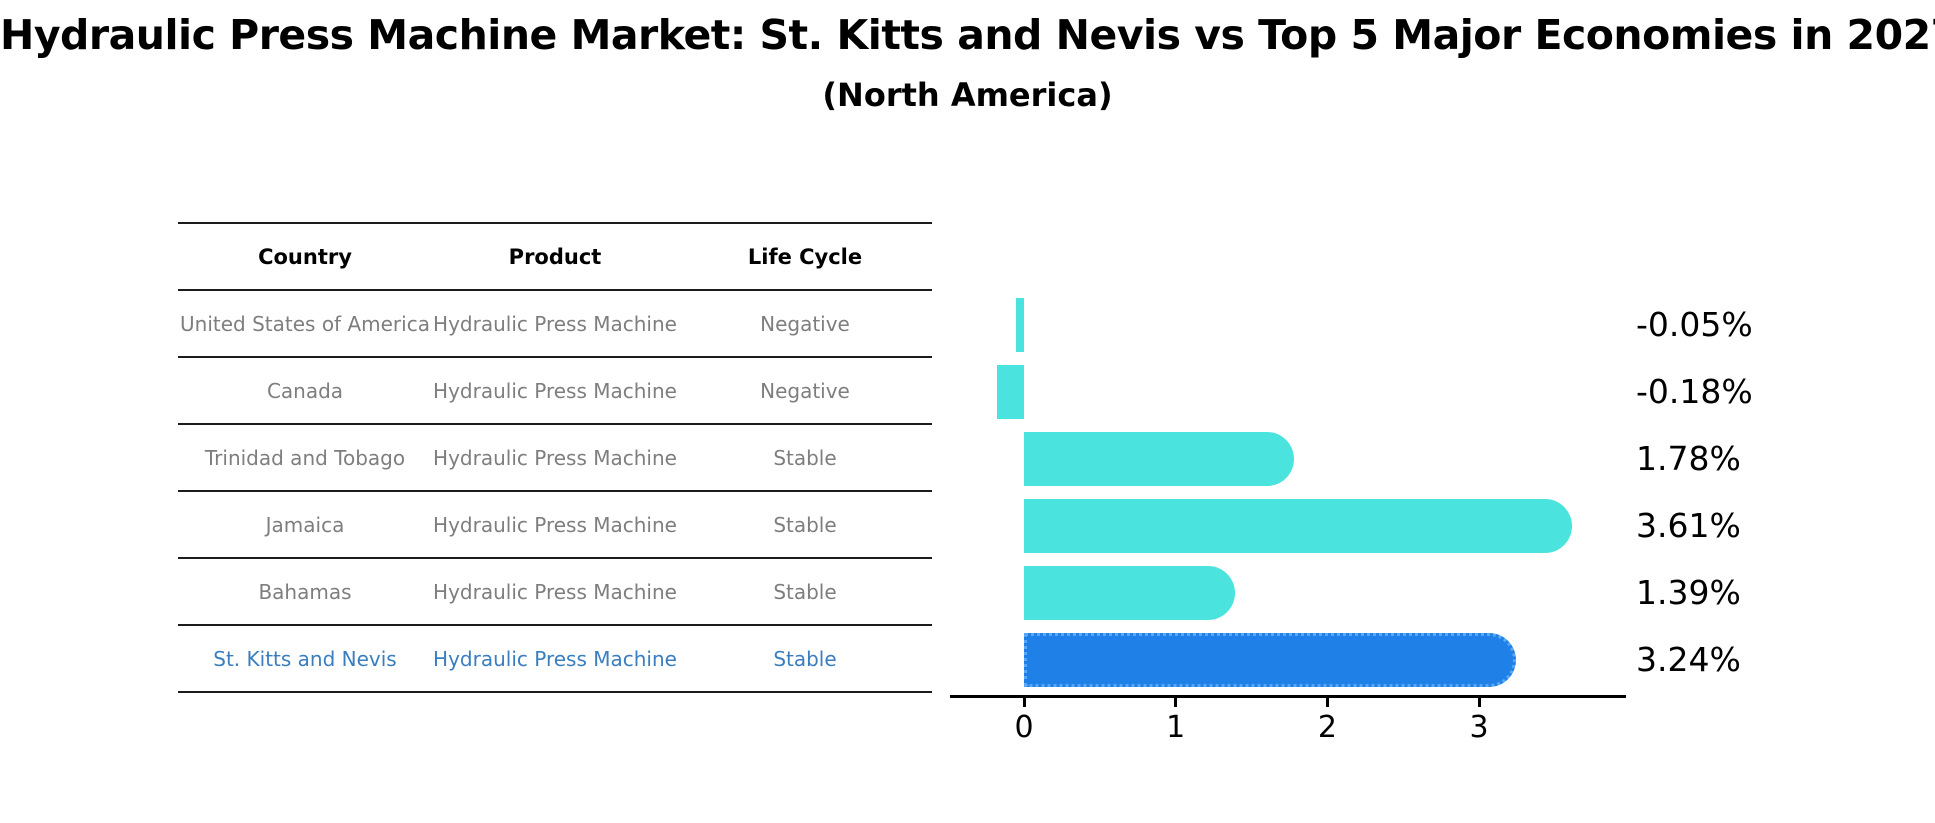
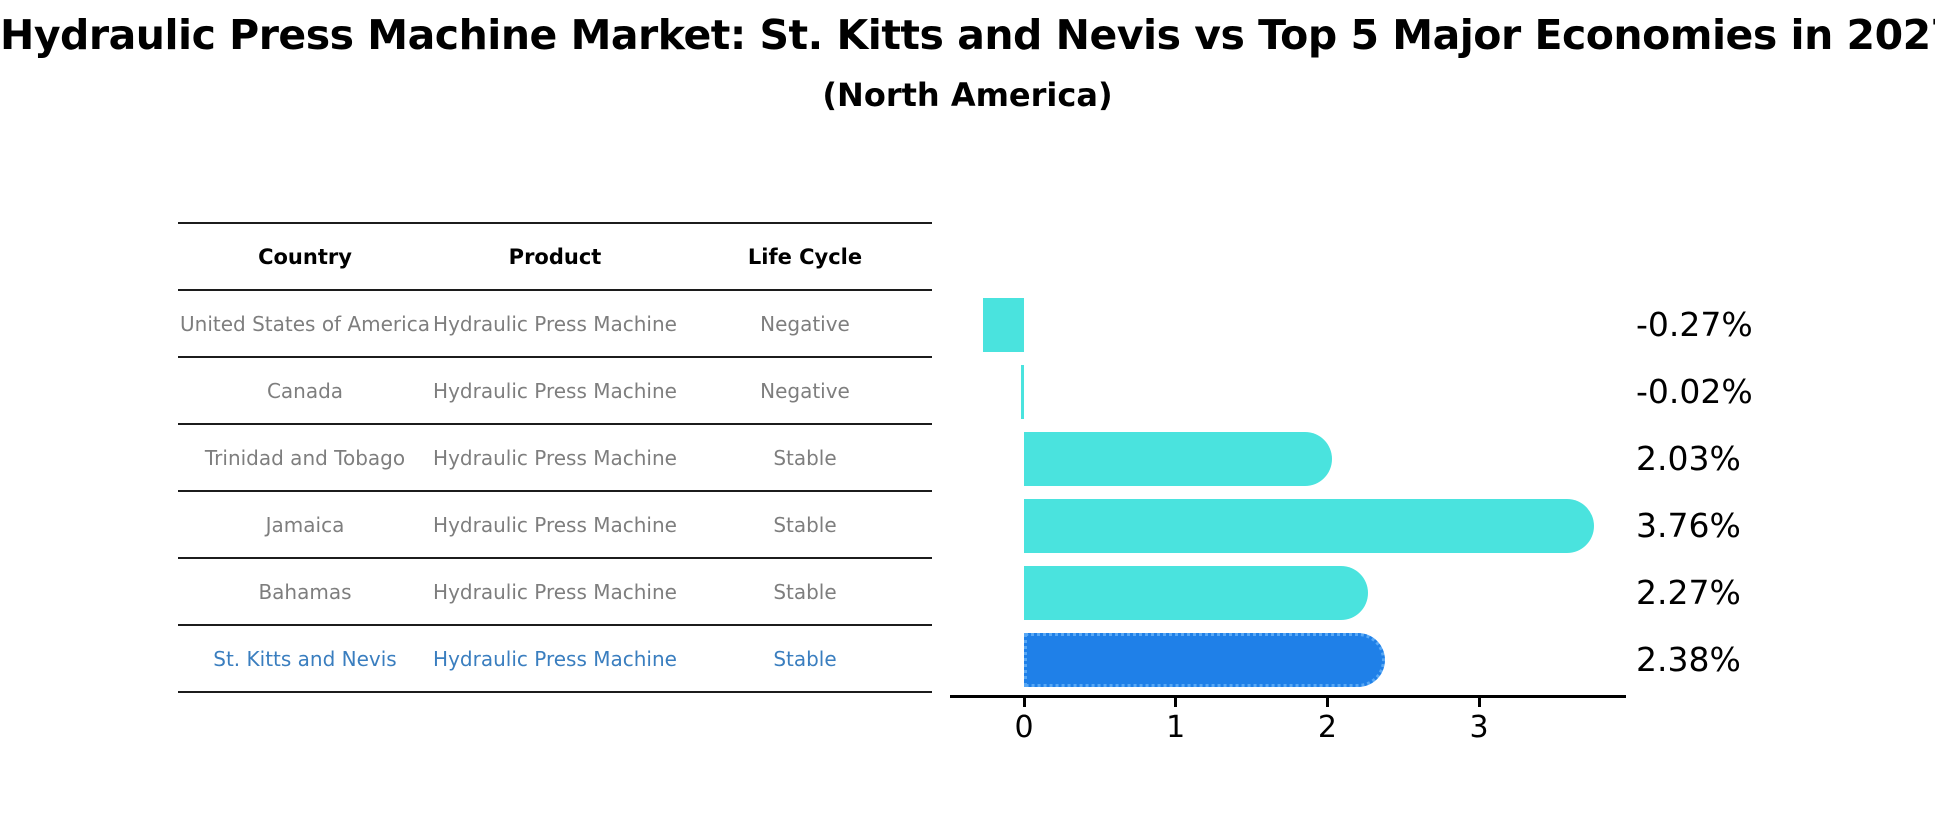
United States of America: -0.05% -> -0.27%
Canada: -0.18% -> -0.02%
Trinidad and Tobago: 1.78% -> 2.03%
Jamaica: 3.61% -> 3.76%
Bahamas: 1.39% -> 2.27%
St. Kitts and Nevis: 3.24% -> 2.38%
